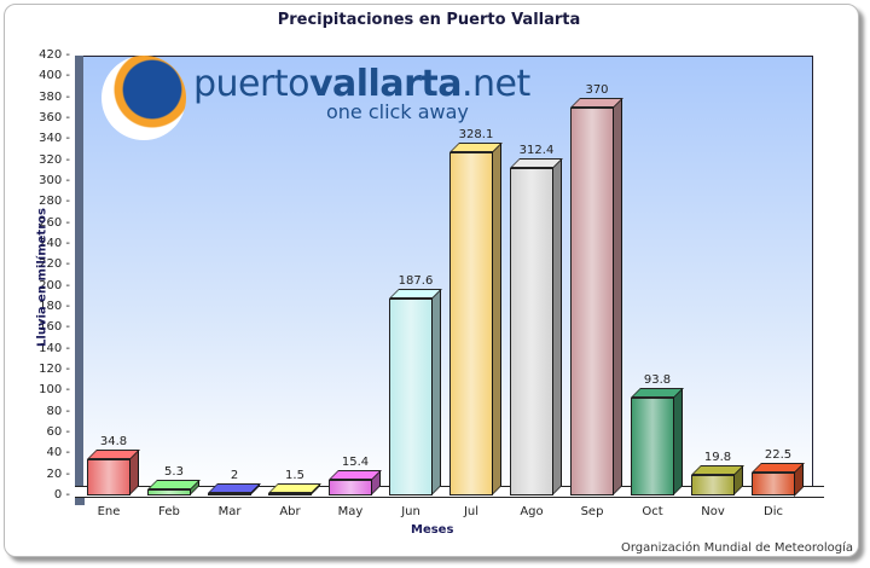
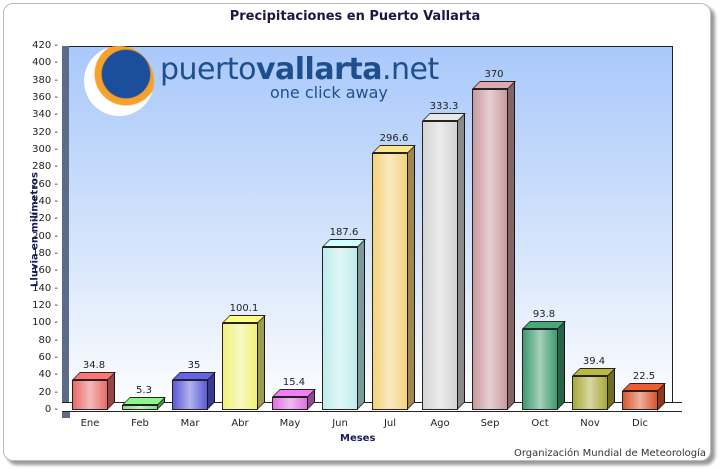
Mar: 2 -> 35
Abr: 1.5 -> 100.1
Jul: 328.1 -> 296.6
Ago: 312.4 -> 333.3
Nov: 19.8 -> 39.4
